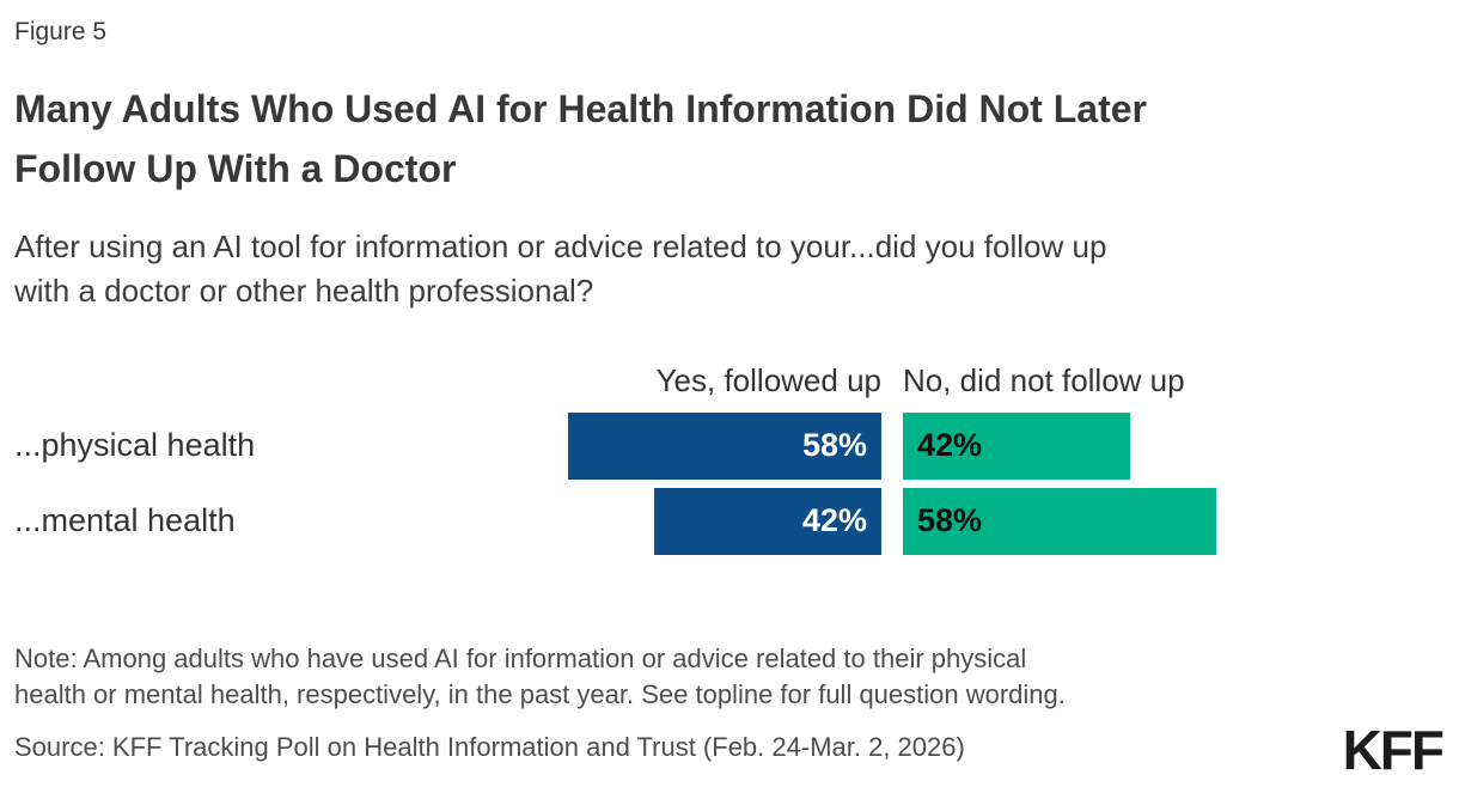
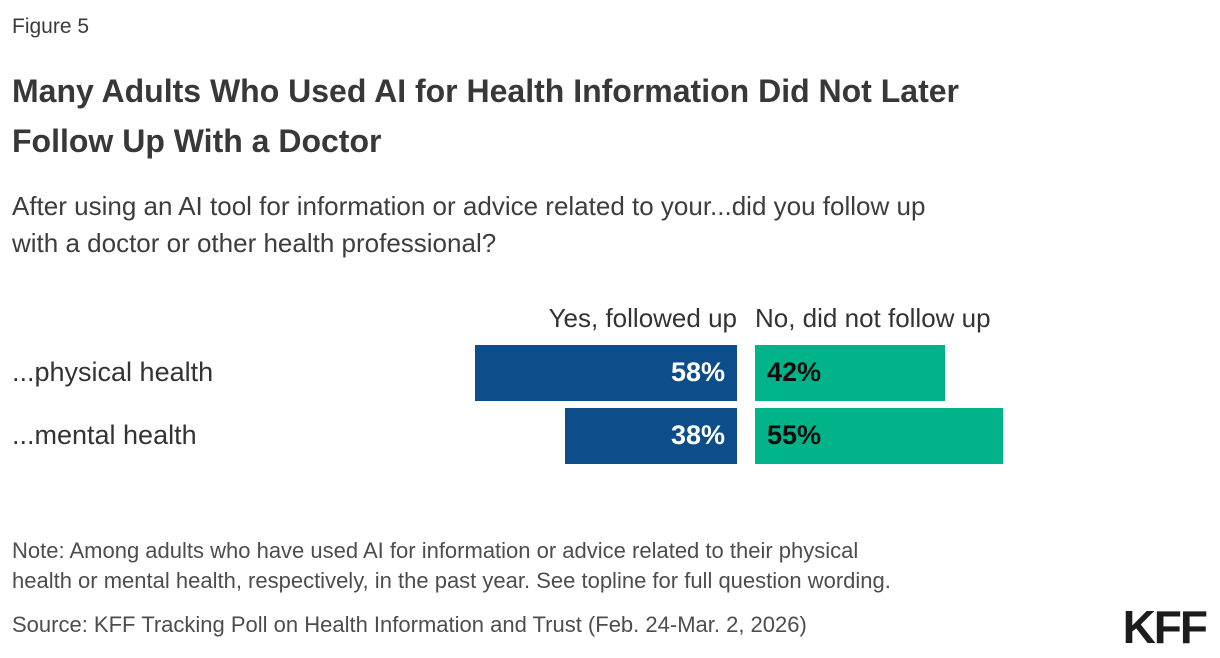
Yes, followed up/...mental health: 42% -> 38%
No, did not follow up/...mental health: 58% -> 55%
